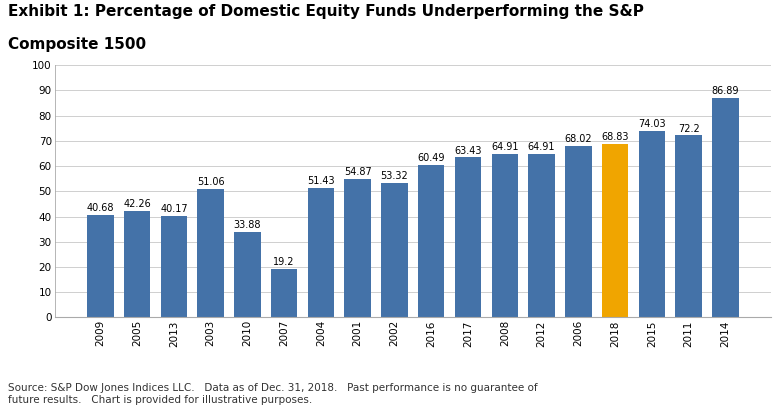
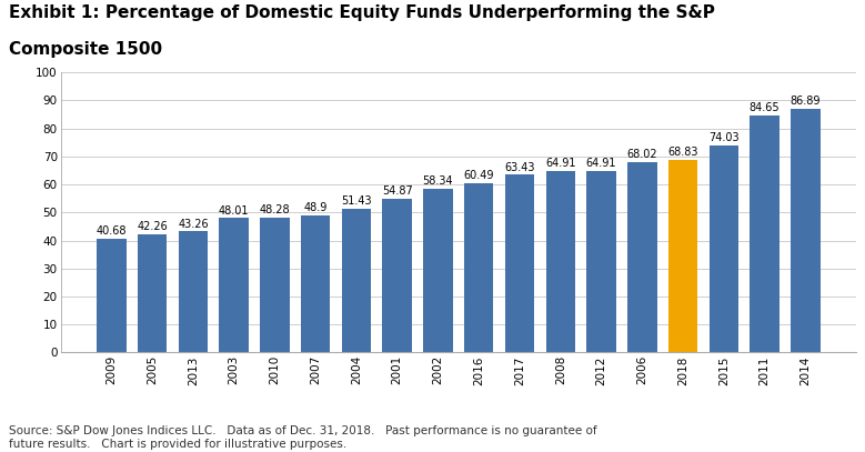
2013: 40.17 -> 43.26
2003: 51.06 -> 48.01
2010: 33.88 -> 48.28
2007: 19.2 -> 48.9
2002: 53.32 -> 58.34
2011: 72.2 -> 84.65
